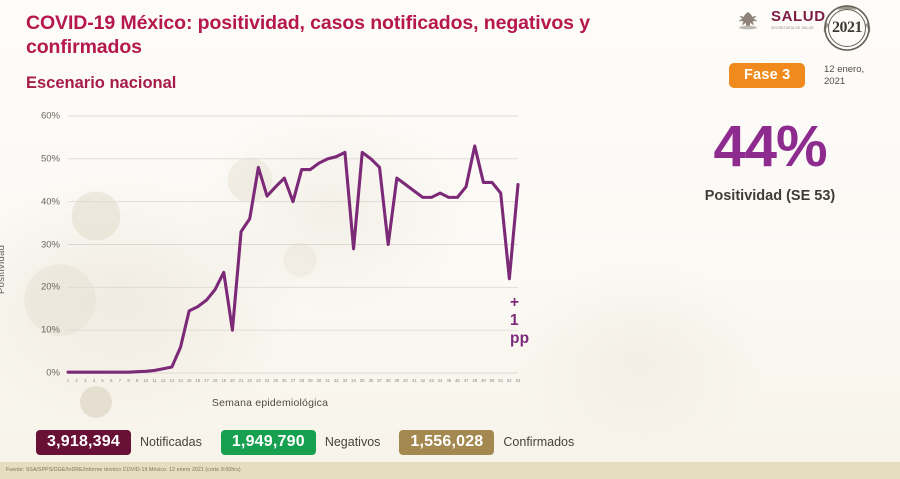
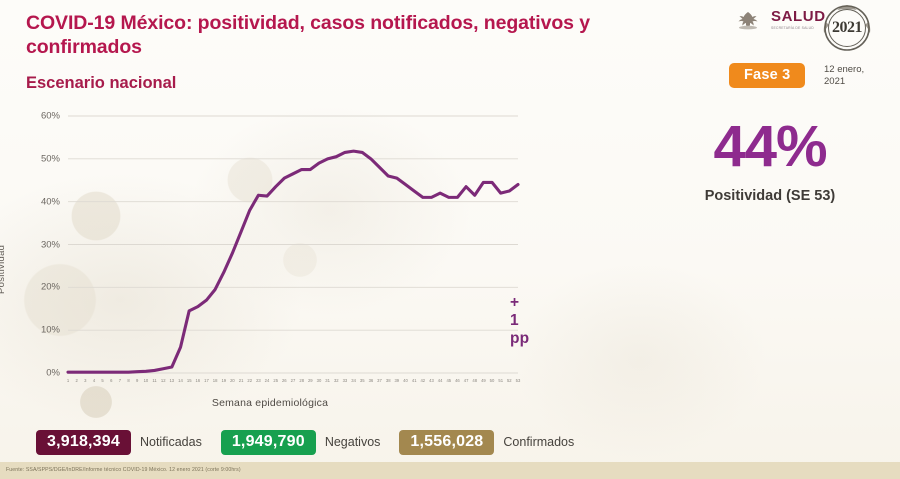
20: 10% -> 28%
22: 36% -> 38%
23: 48% -> 42%
27: 40% -> 46%
34: 29% -> 52%
38: 30% -> 46%
48: 53% -> 42%
52: 22% -> 42%
